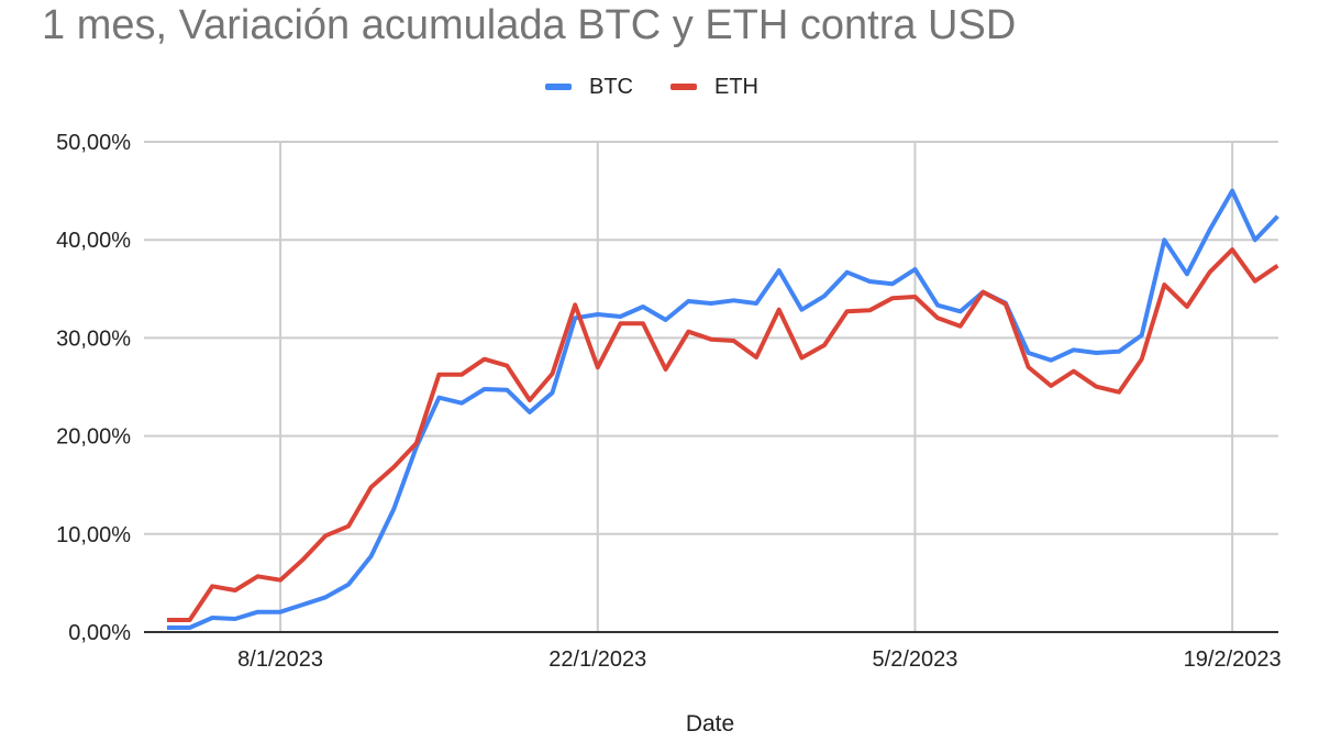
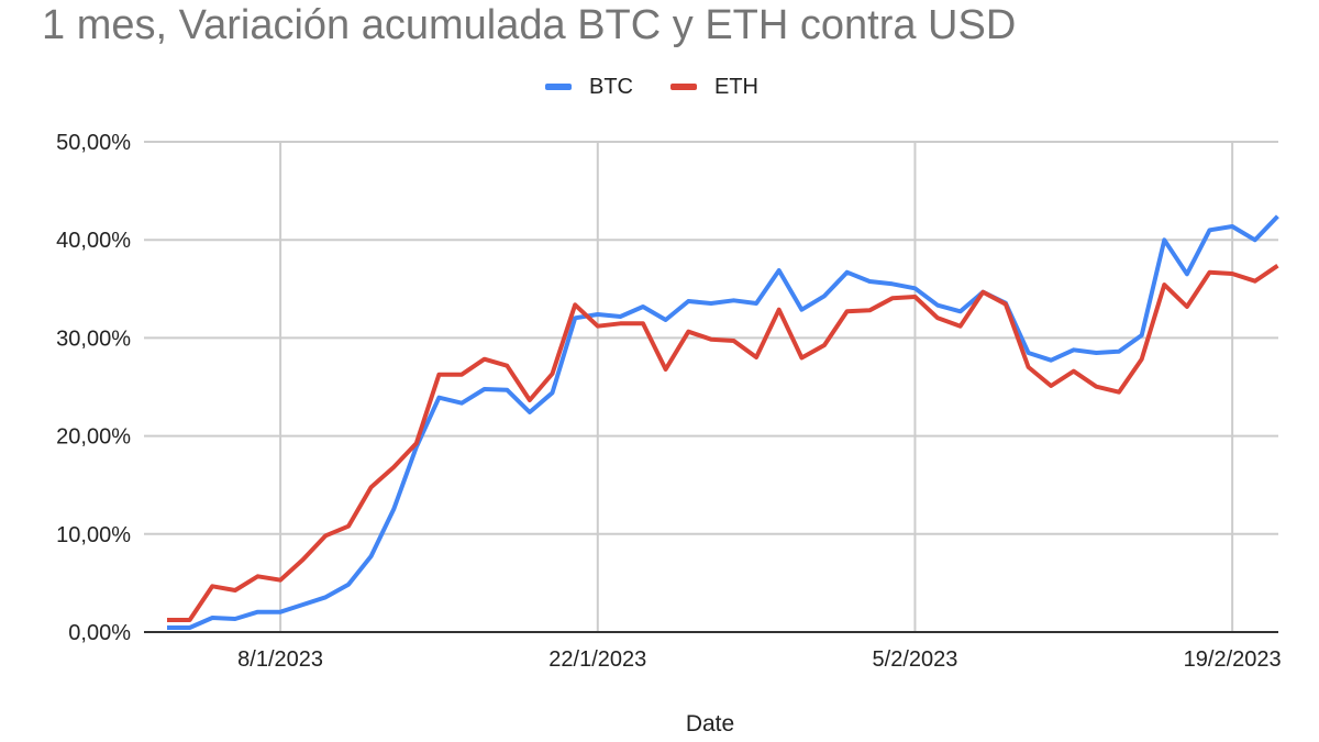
ETH/22/1/2023: 27% -> 31%
BTC/5/2/2023: 37% -> 35%
BTC/19/2/2023: 45% -> 41%
ETH/19/2/2023: 39% -> 37%
